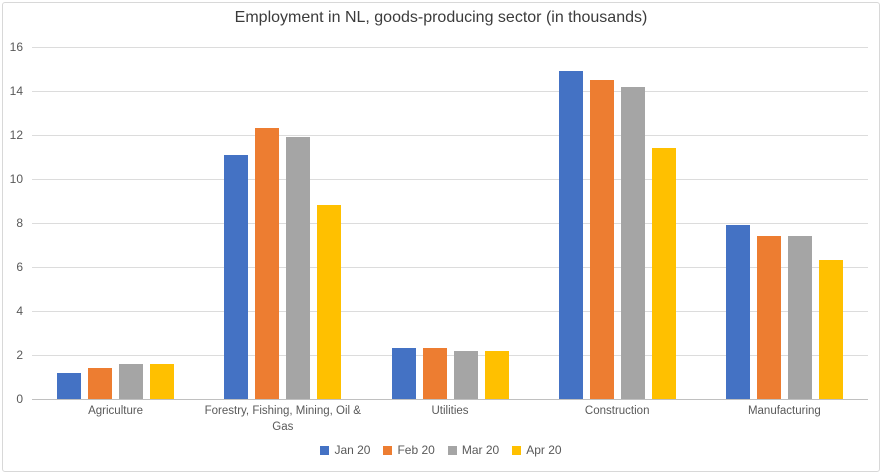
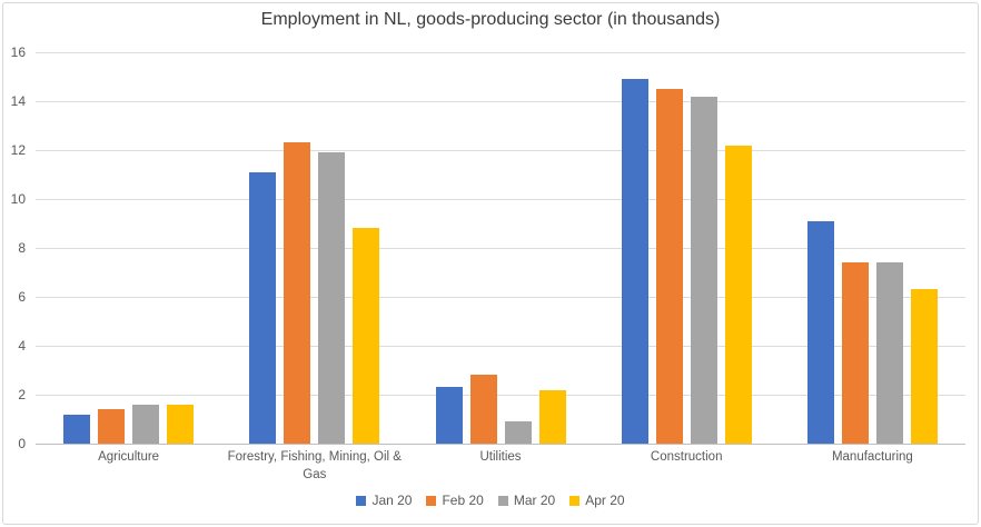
Feb 20/Utilities: 2.3 -> 2.8
Mar 20/Utilities: 2.2 -> 0.9
Apr 20/Construction: 11.4 -> 12.2
Jan 20/Manufacturing: 7.9 -> 9.1
